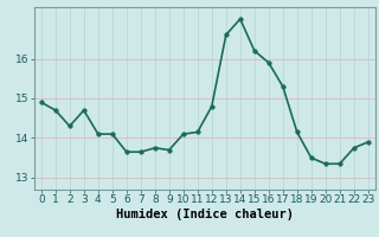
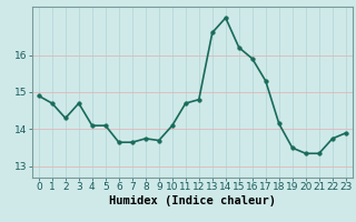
11: 14.15 -> 14.70
